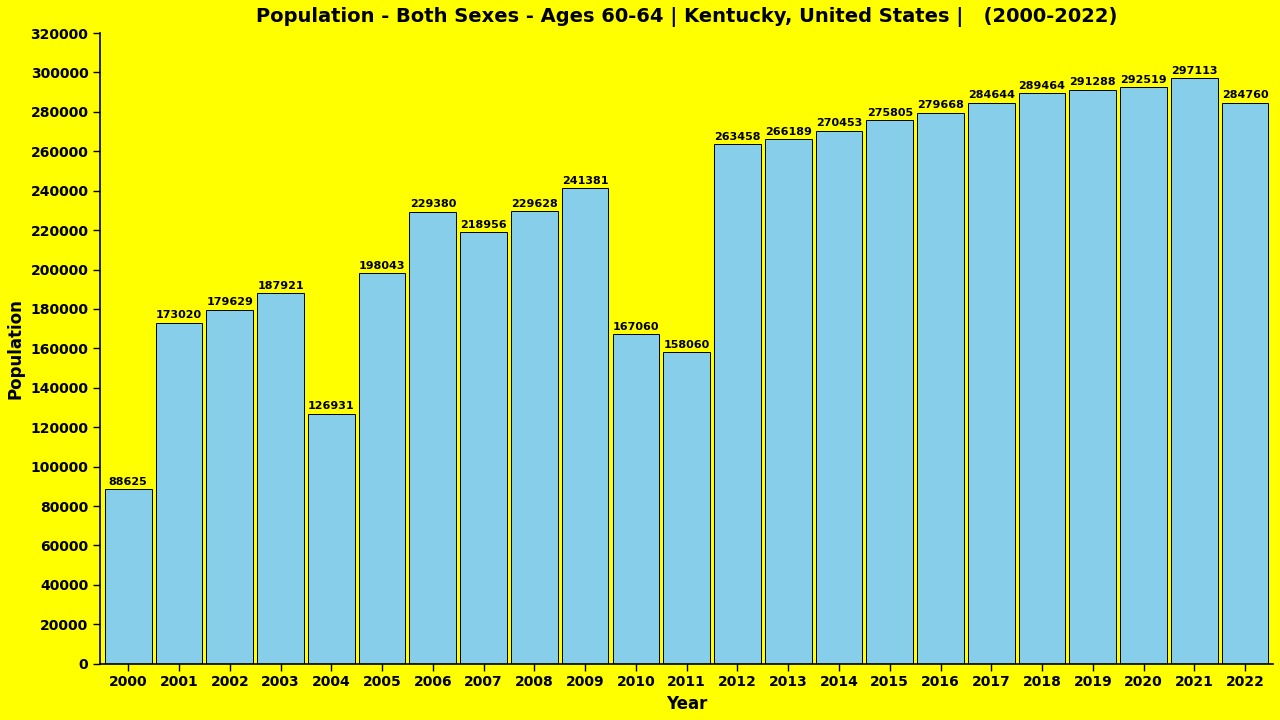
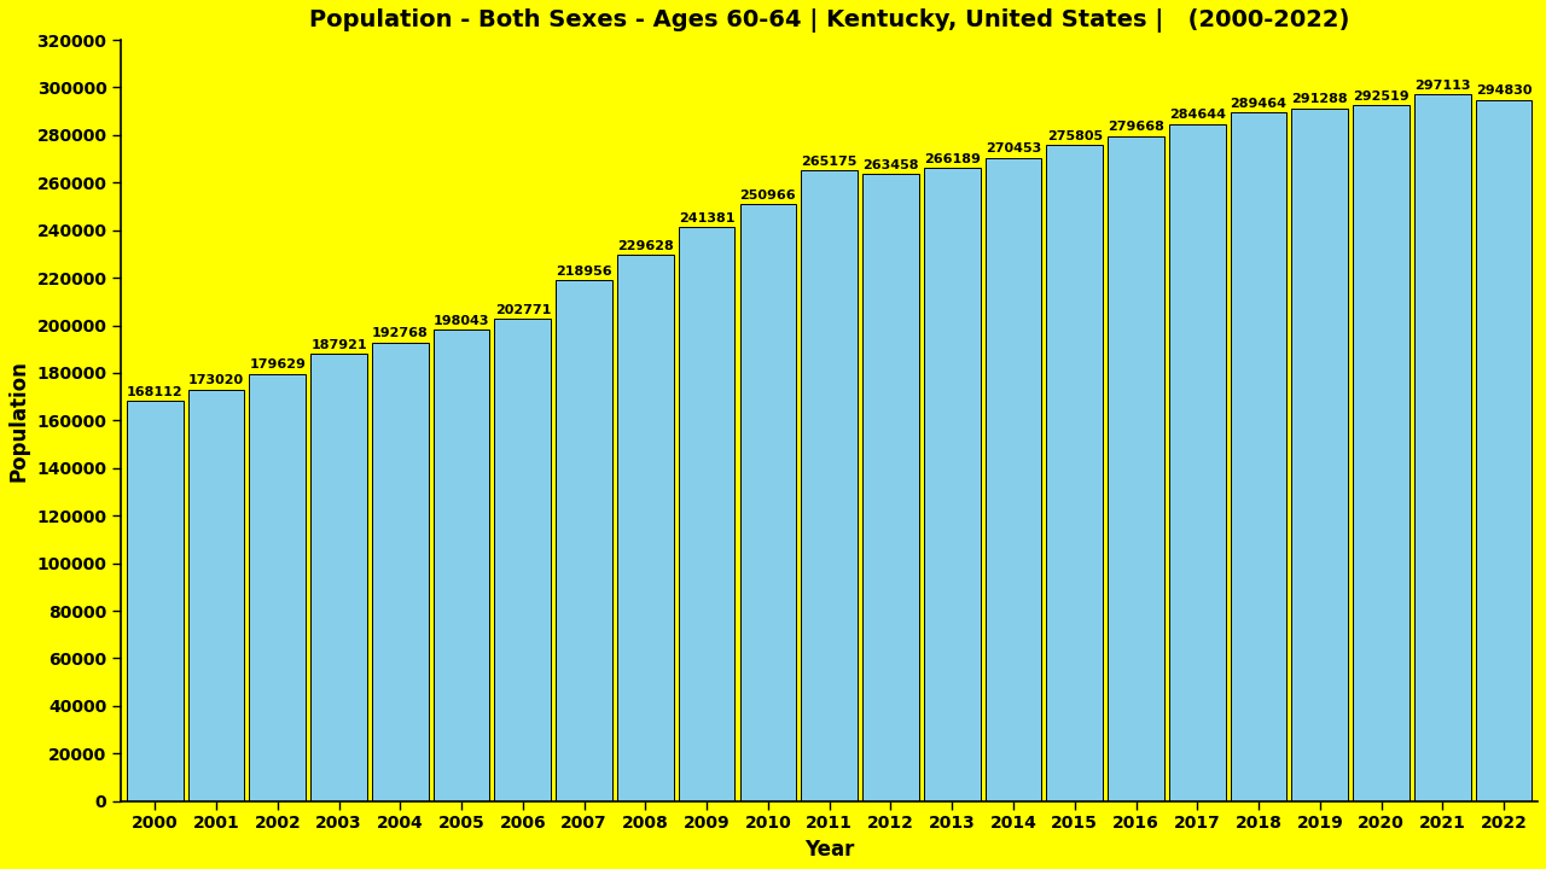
2000: 88625 -> 168112
2004: 126931 -> 192768
2006: 229380 -> 202771
2010: 167060 -> 250966
2011: 158060 -> 265175
2022: 284760 -> 294830
